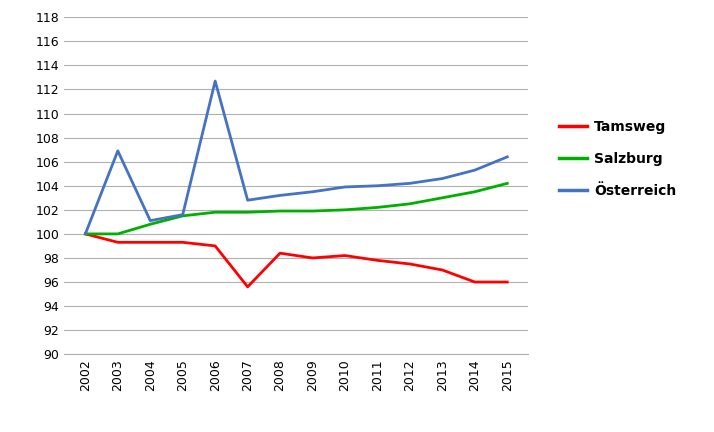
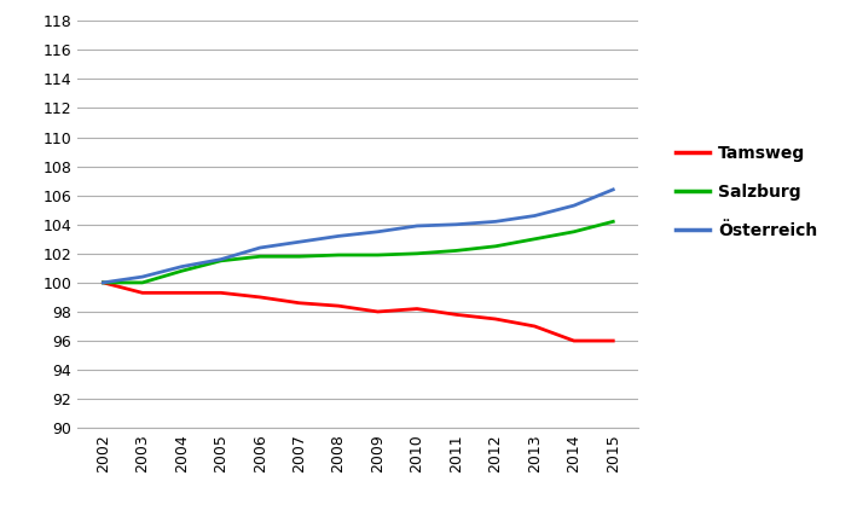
Österreich/2003: 106.9 -> 100.4
Österreich/2006: 112.7 -> 102.4
Tamsweg/2007: 95.6 -> 98.6
